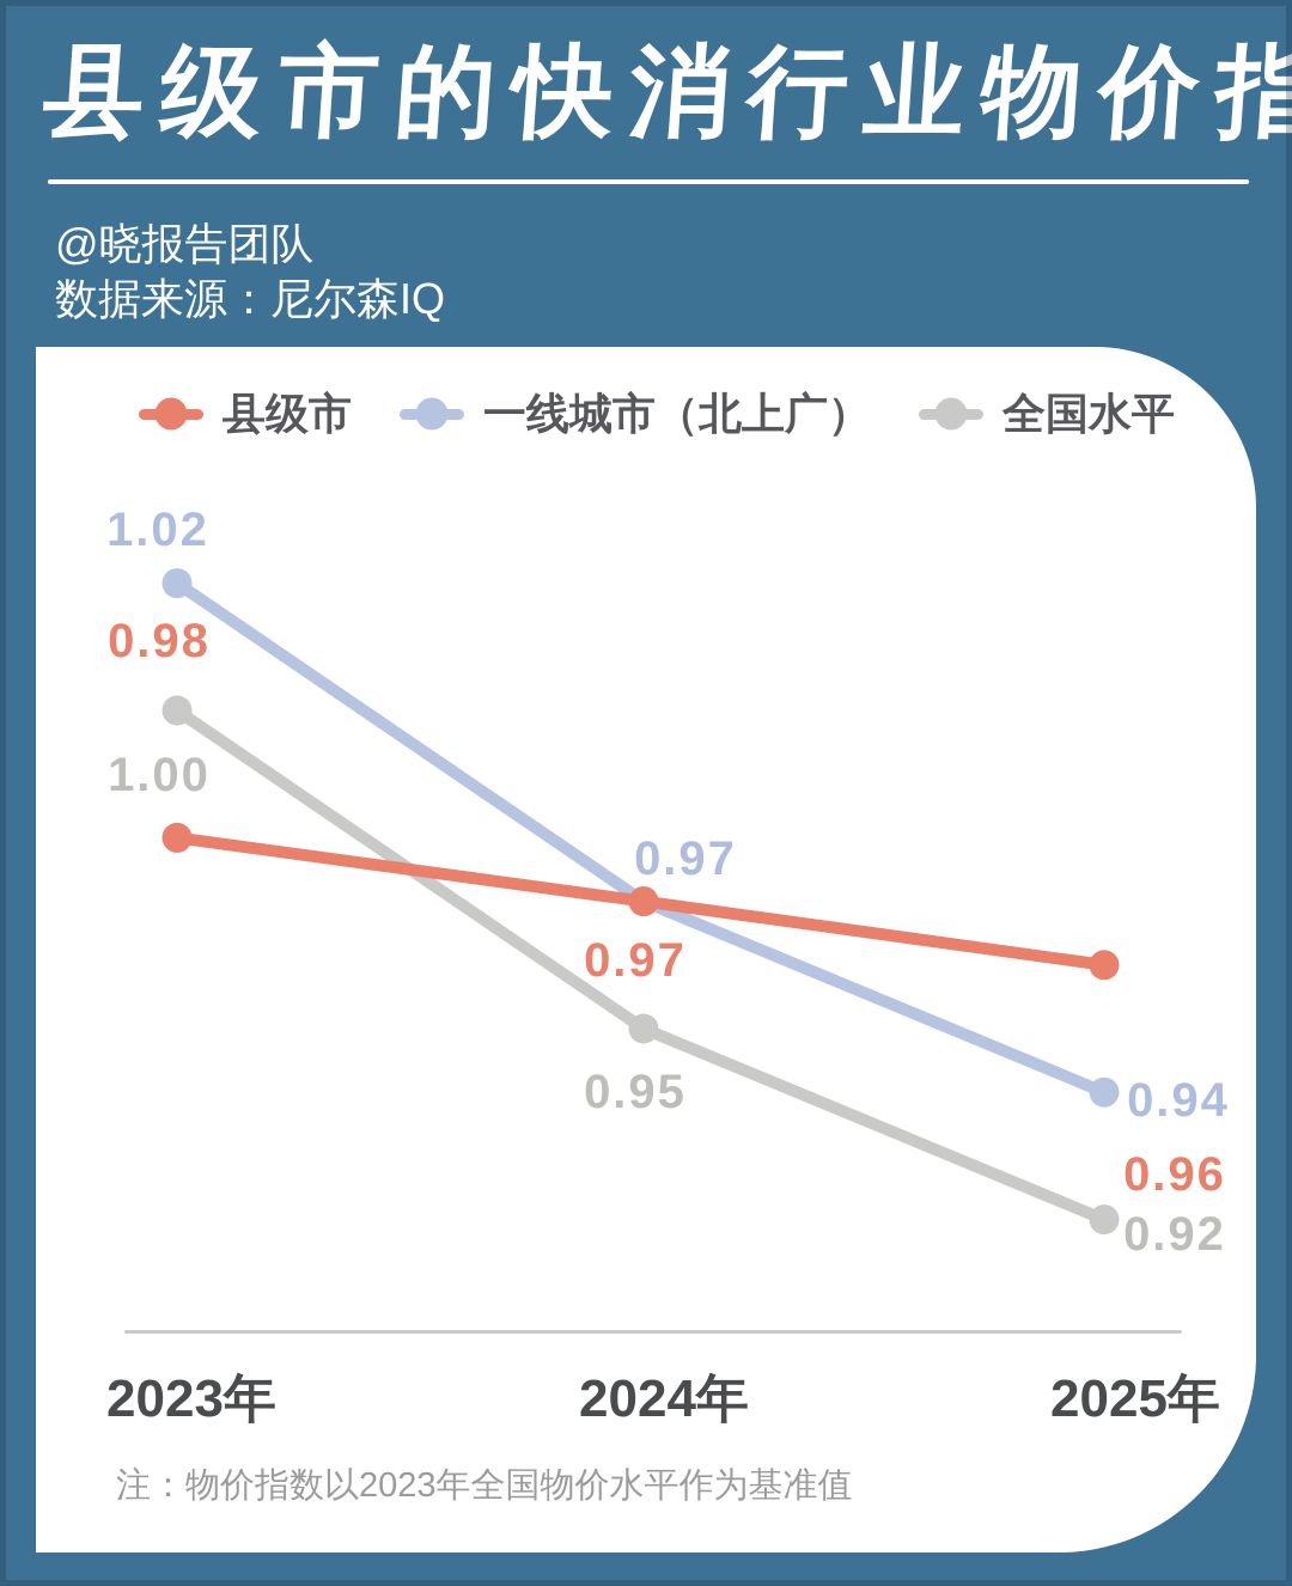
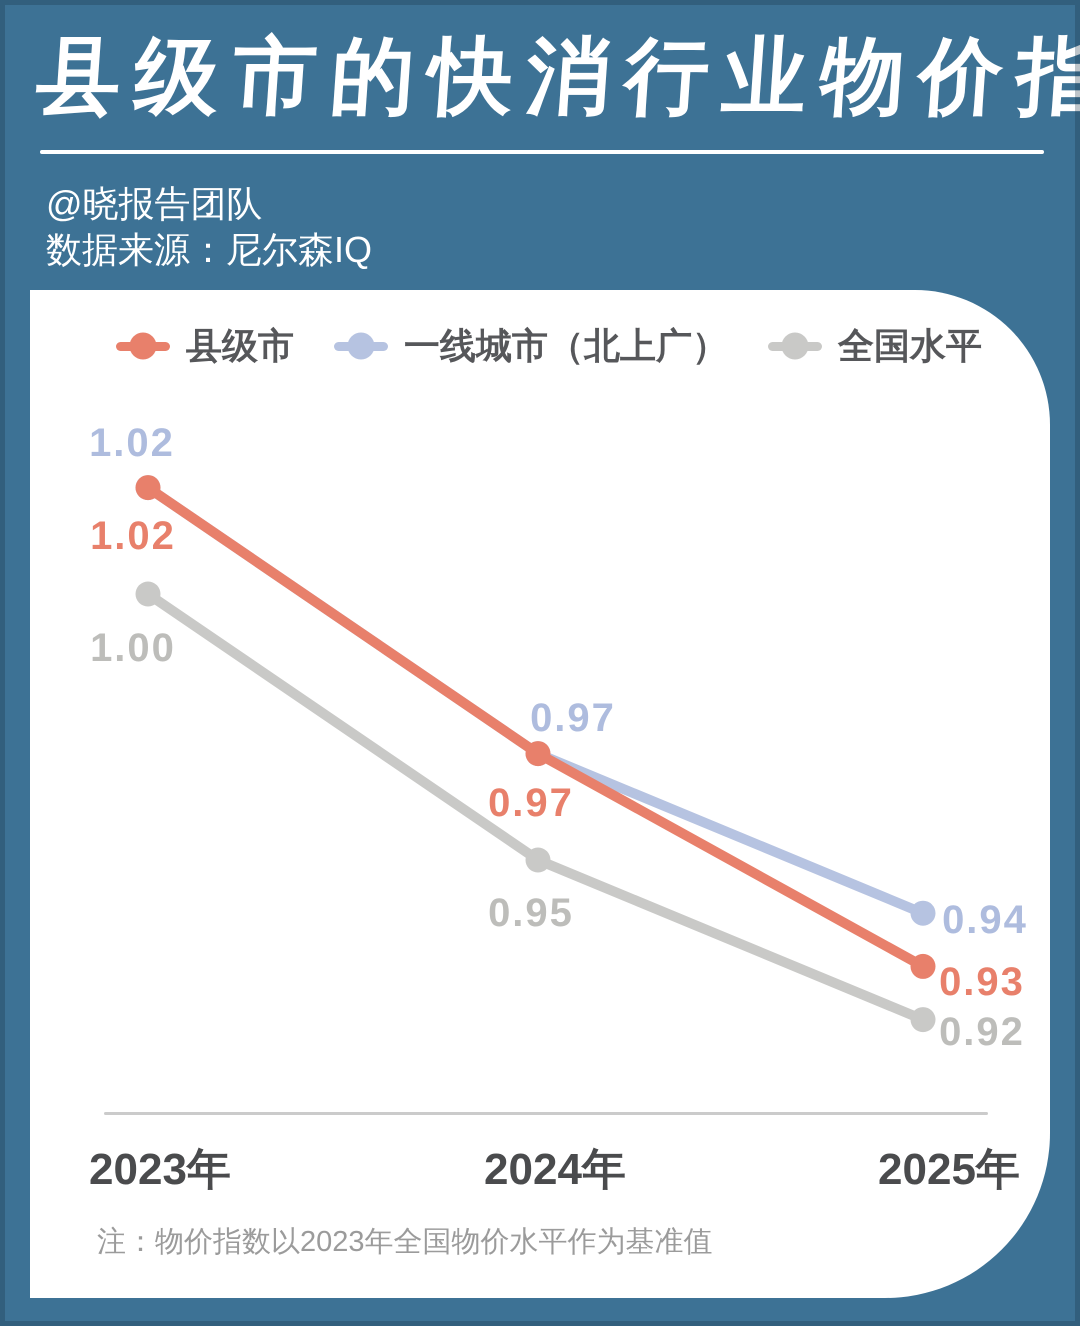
县级市/2023年: 0.98 -> 1.02
县级市/2025年: 0.96 -> 0.93
